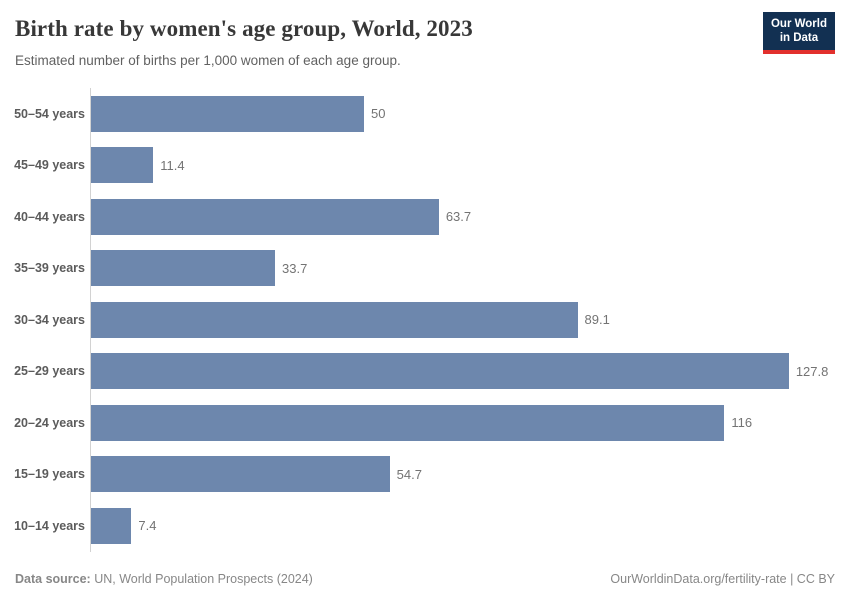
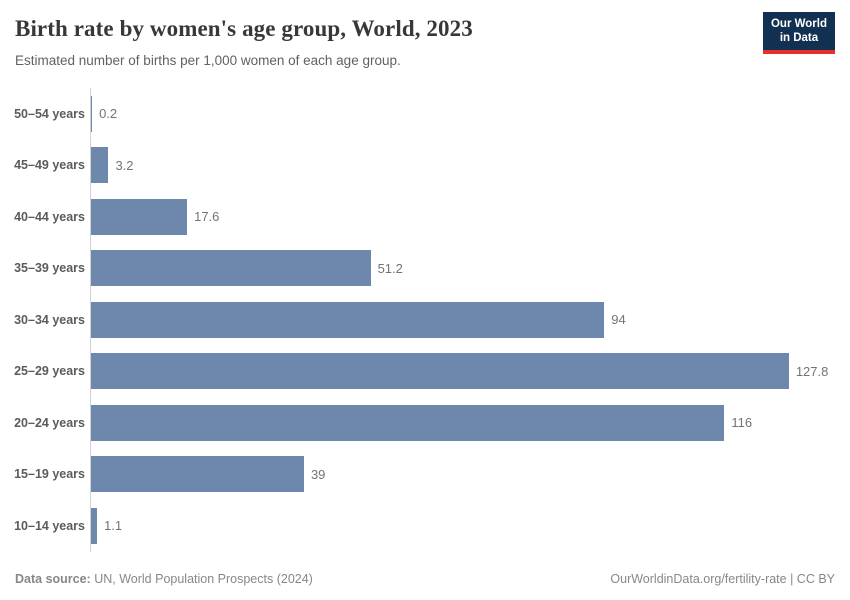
50–54 years: 50 -> 0.2
45–49 years: 11.4 -> 3.2
40–44 years: 63.7 -> 17.6
35–39 years: 33.7 -> 51.2
30–34 years: 89.1 -> 94
15–19 years: 54.7 -> 39
10–14 years: 7.4 -> 1.1
